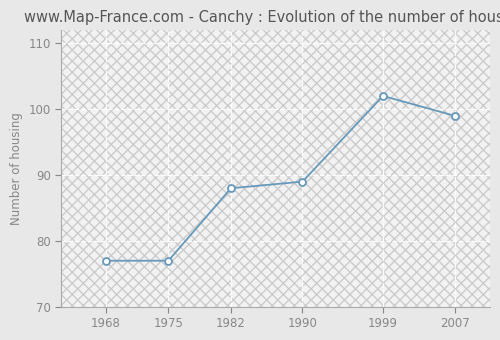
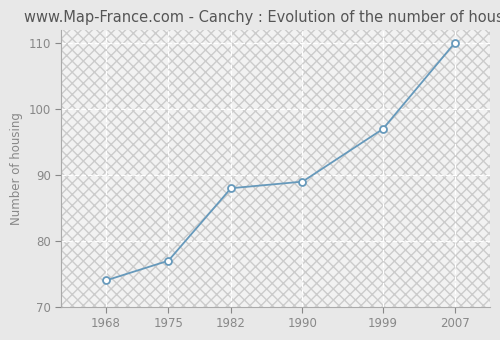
1968: 77 -> 74
1999: 102 -> 97
2007: 99 -> 110
